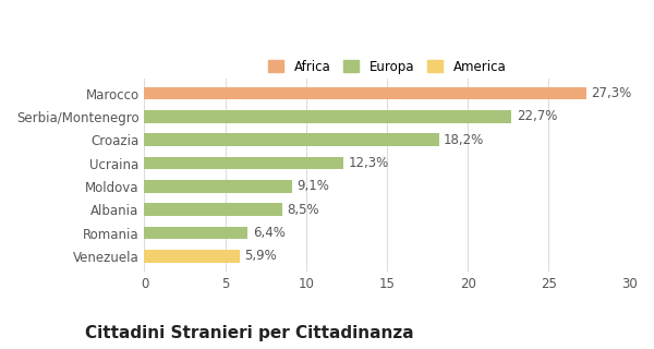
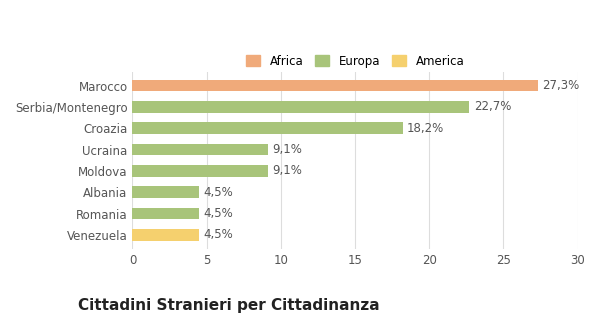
Ucraina: 12,3% -> 9,1%
Albania: 8,5% -> 4,5%
Romania: 6,4% -> 4,5%
Venezuela: 5,9% -> 4,5%
